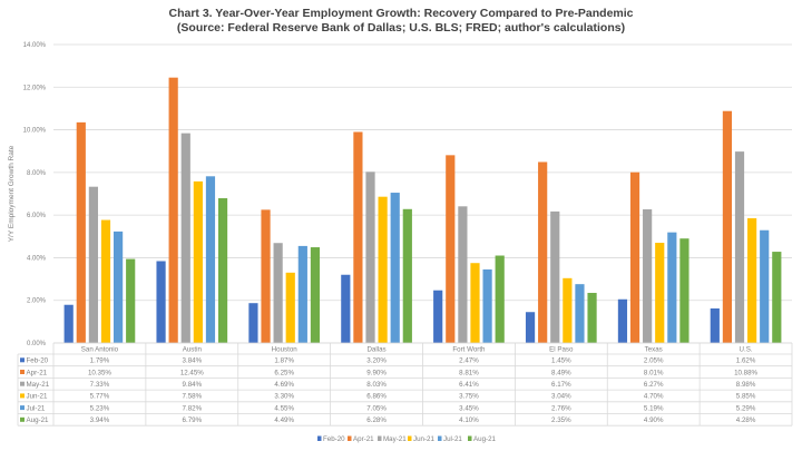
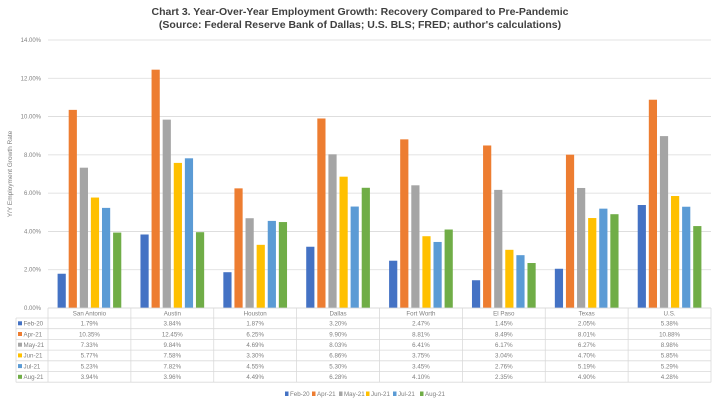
Aug-21/Austin: 6.79% -> 3.96%
Jul-21/Dallas: 7.05% -> 5.30%
Feb-20/U.S.: 1.62% -> 5.38%
